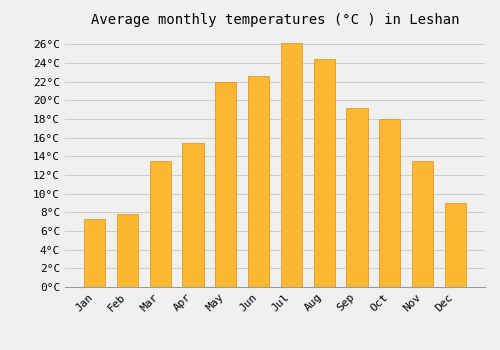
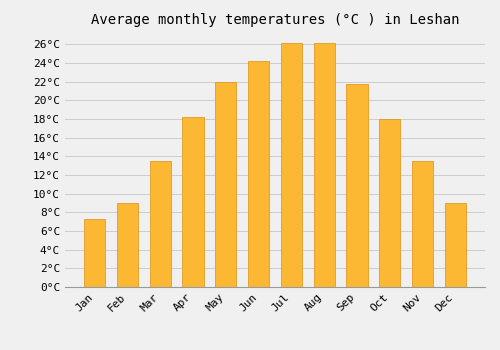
Feb: 7.8°C -> 9.0°C
Apr: 15.4°C -> 18.2°C
Jun: 22.6°C -> 24.2°C
Aug: 24.4°C -> 26.1°C
Sep: 19.2°C -> 21.8°C
